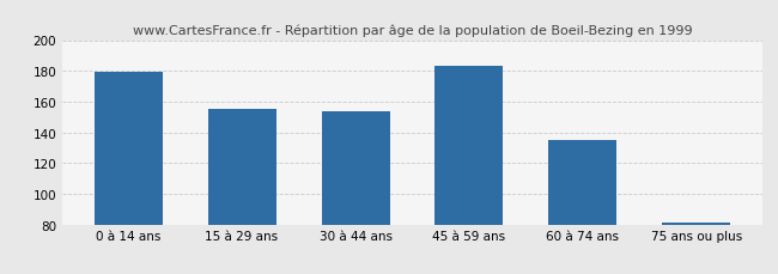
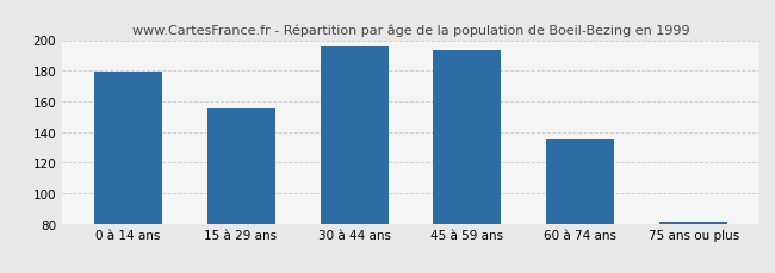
30 à 44 ans: 154 -> 196
45 à 59 ans: 183 -> 193
